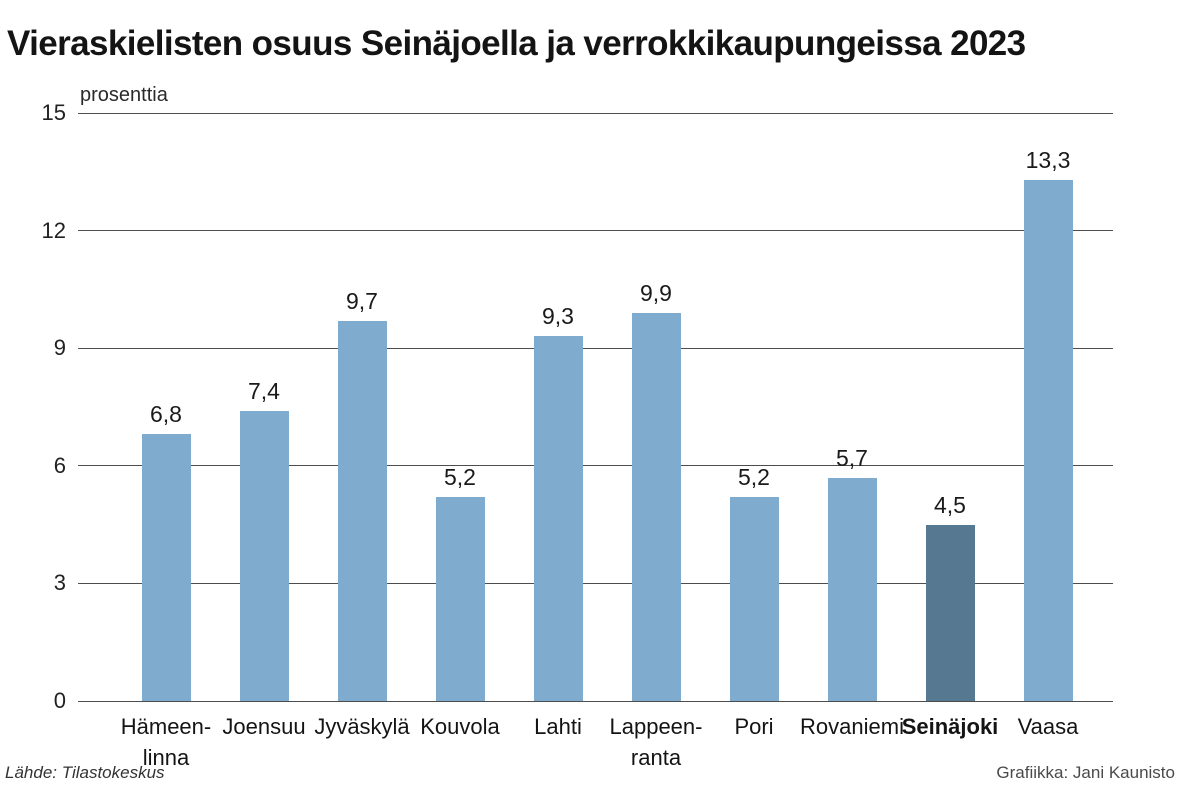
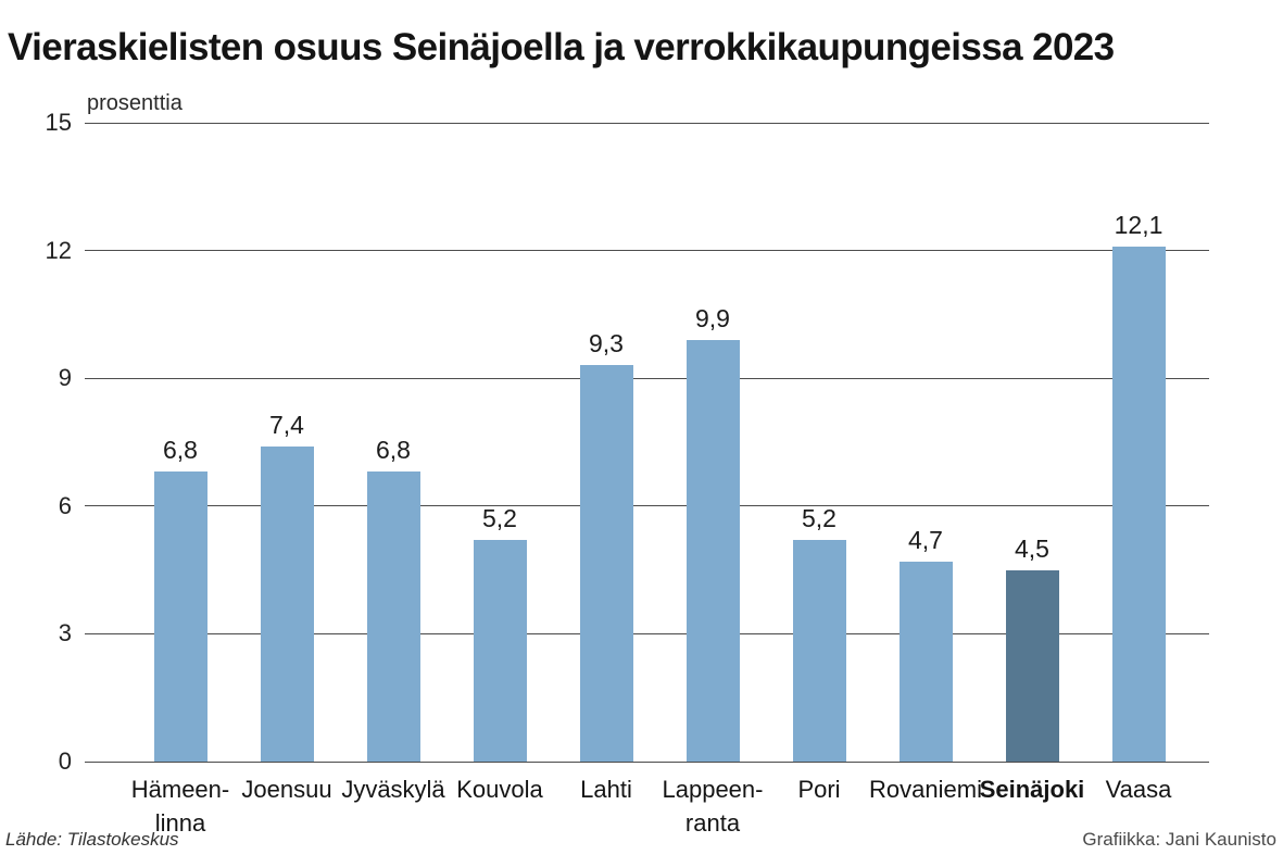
Jyväskylä: 9,7 -> 6,8
Rovaniemi: 5,7 -> 4,7
Vaasa: 13,3 -> 12,1
